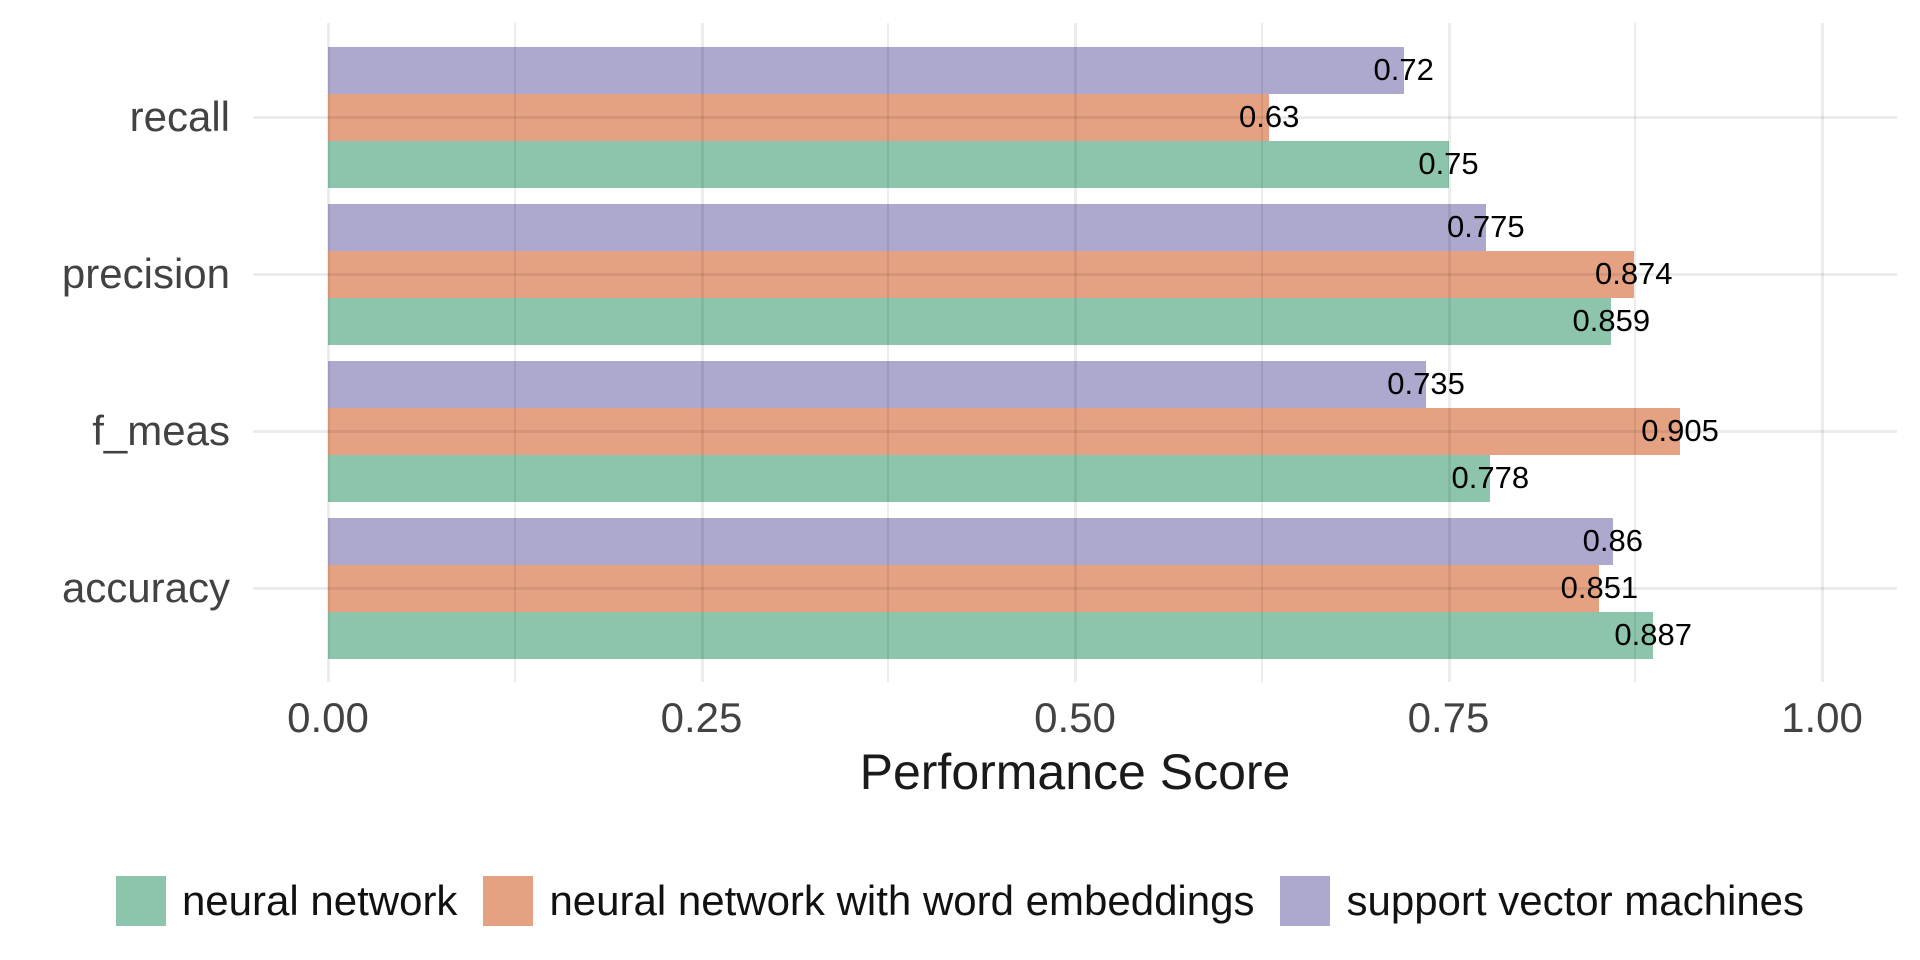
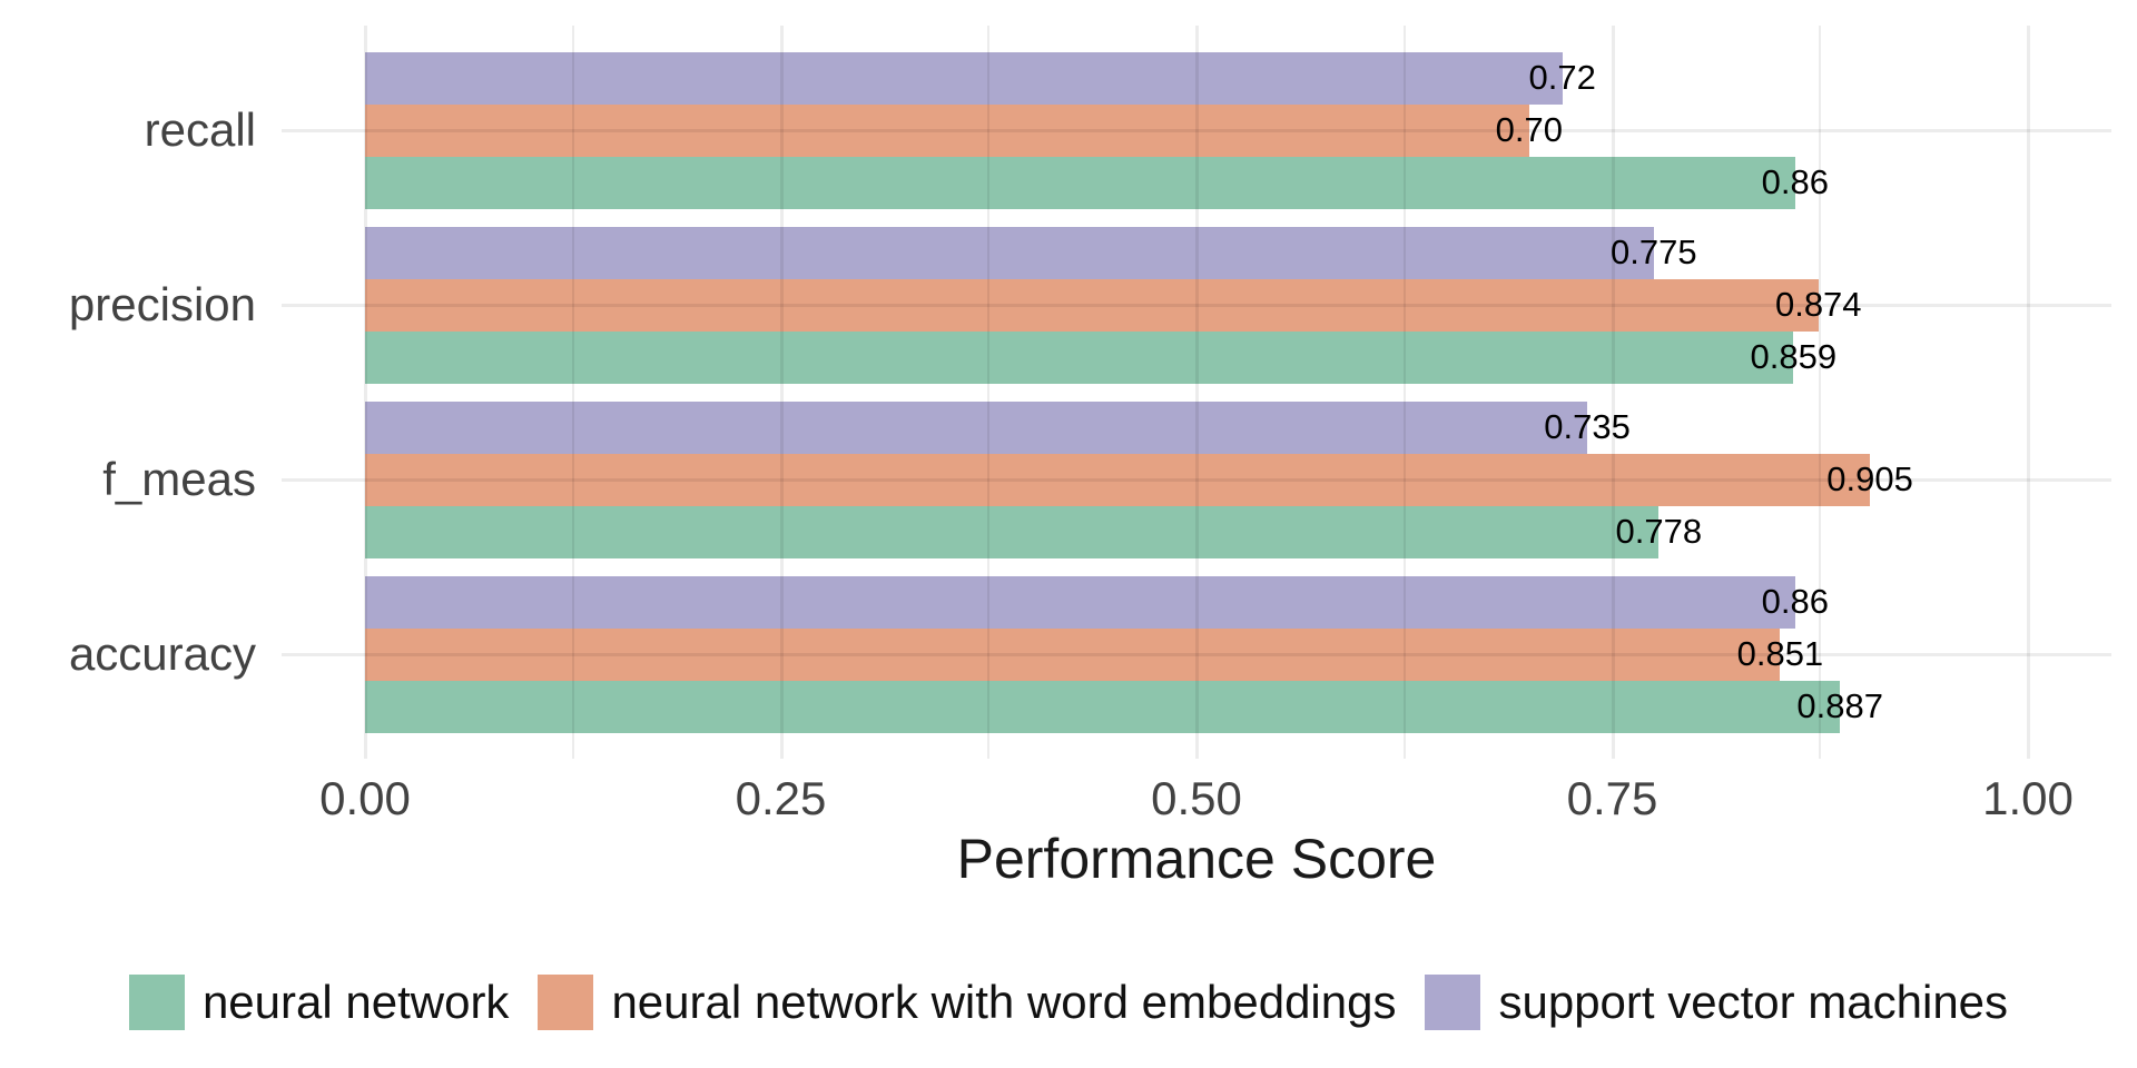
neural network/recall: 0.75 -> 0.86
neural network with word embeddings/recall: 0.63 -> 0.70
